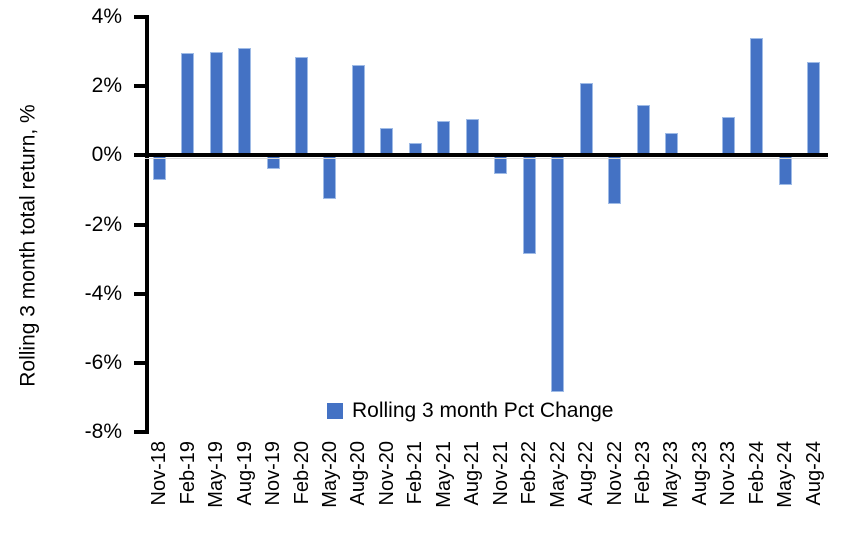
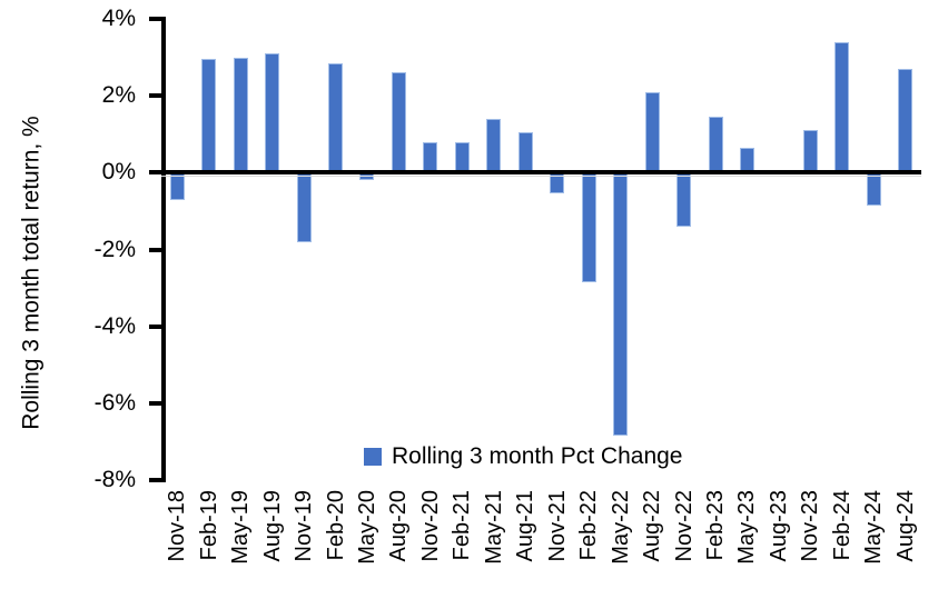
Nov-19: -0.4% -> -1.8%
May-20: -1.2% -> -0.2%
Feb-21: 0.3% -> 0.8%
May-21: 1.0% -> 1.4%
